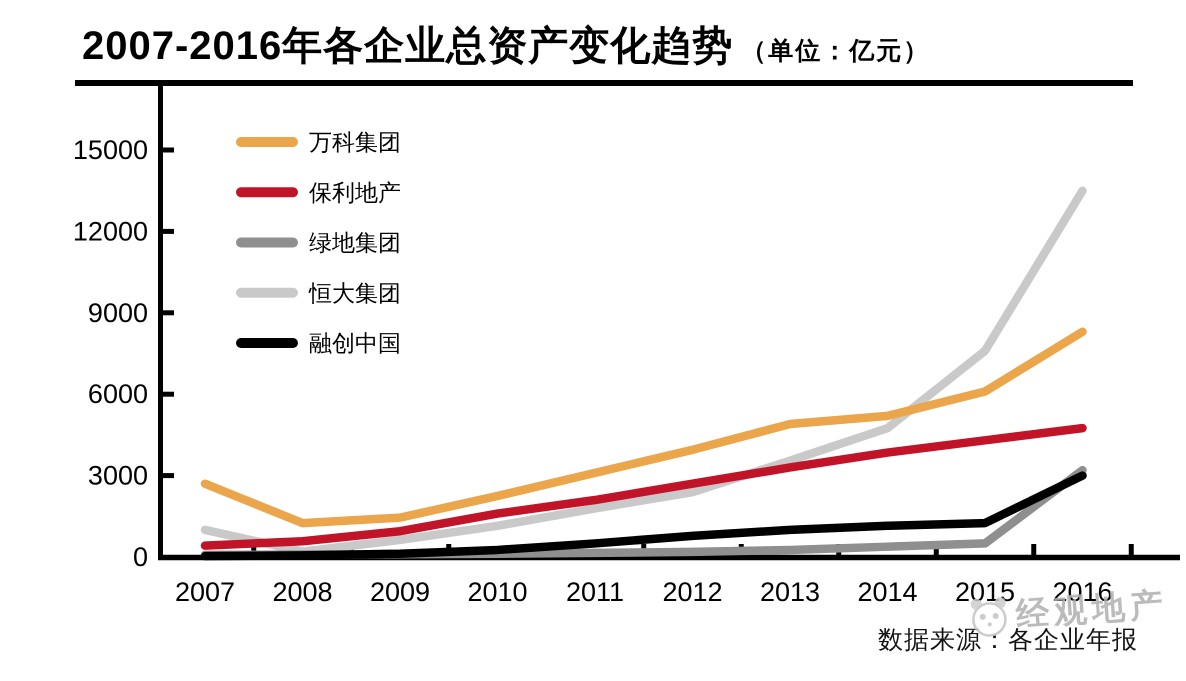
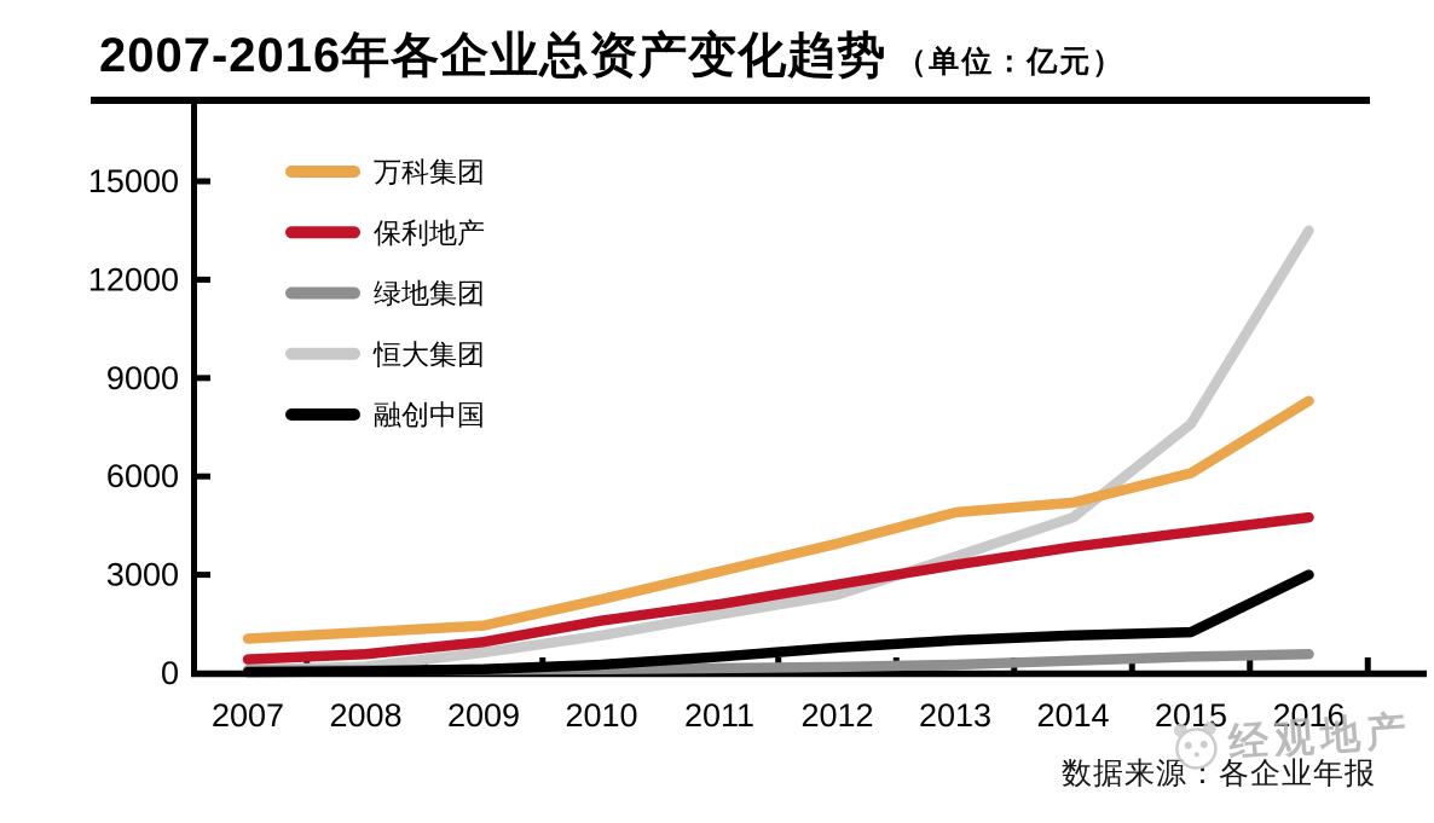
万科集团/2007: 2700 -> 1000
恒大集团/2007: 1000 -> 100
绿地集团/2016: 3200 -> 600
